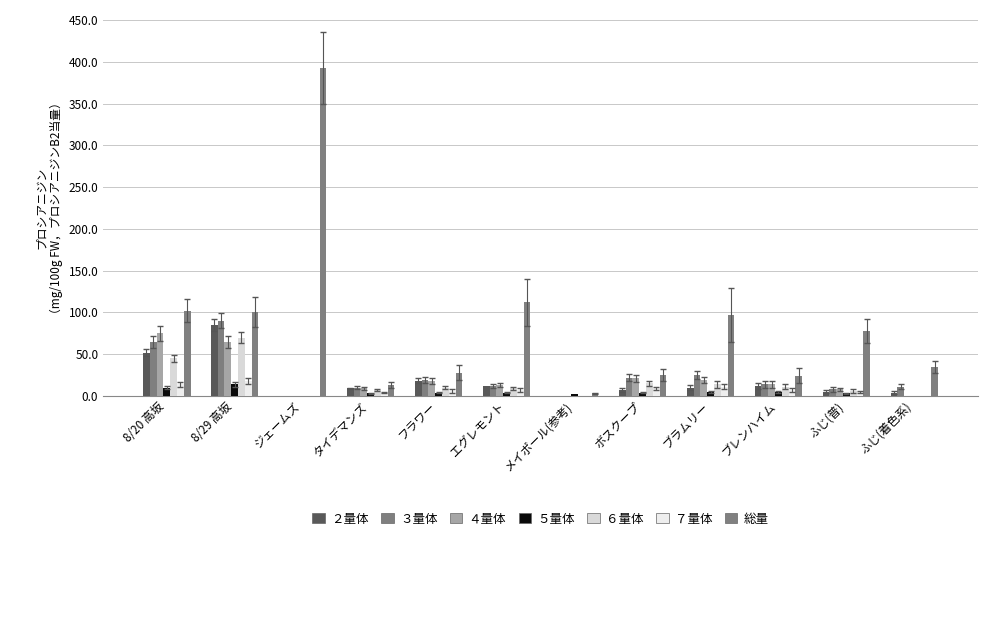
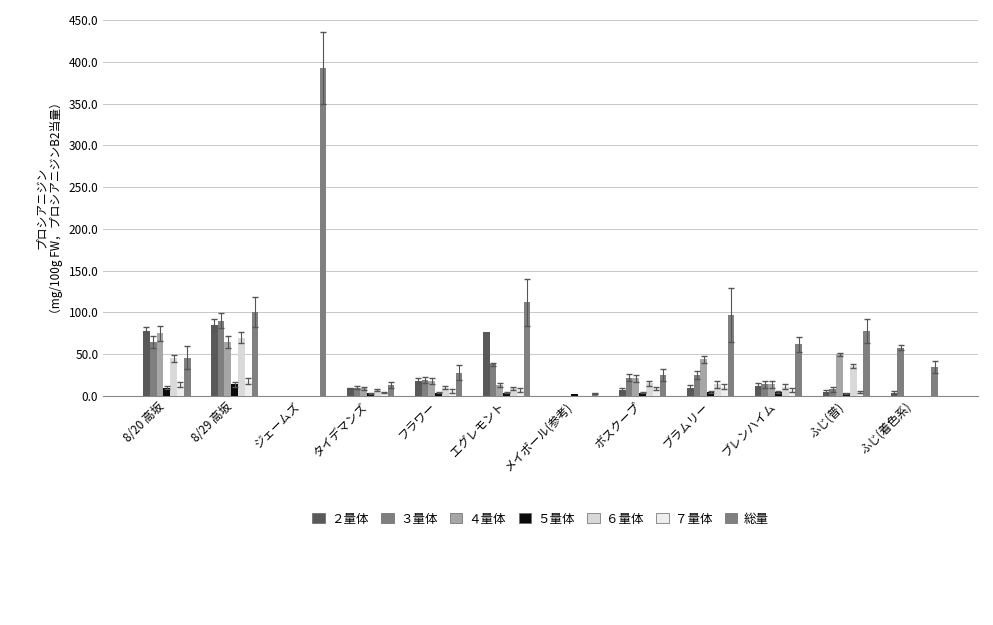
２量体/8/20 高坂: 52 -> 78
総量/8/20 高坂: 102 -> 46
２量体/エグレモント: 12 -> 76
３量体/エグレモント: 12 -> 38
４量体/ブラムリー: 19 -> 44
総量/ブレンハイム: 24 -> 62
４量体/ふじ(普): 8 -> 50
６量体/ふじ(普): 6 -> 36
３量体/ふじ(着色系): 11 -> 58
